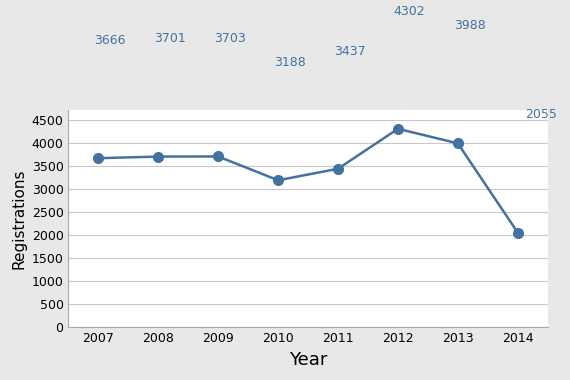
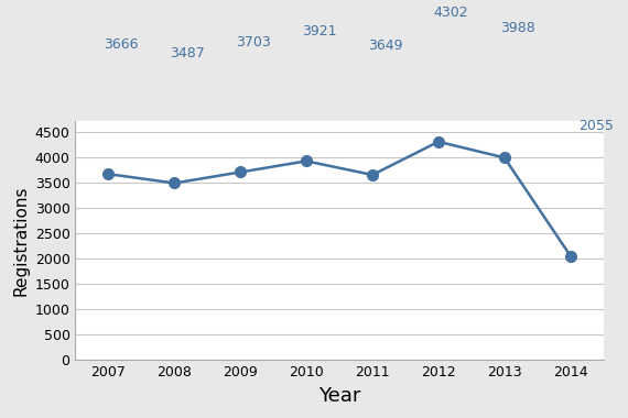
2008: 3701 -> 3487
2010: 3188 -> 3921
2011: 3437 -> 3649
